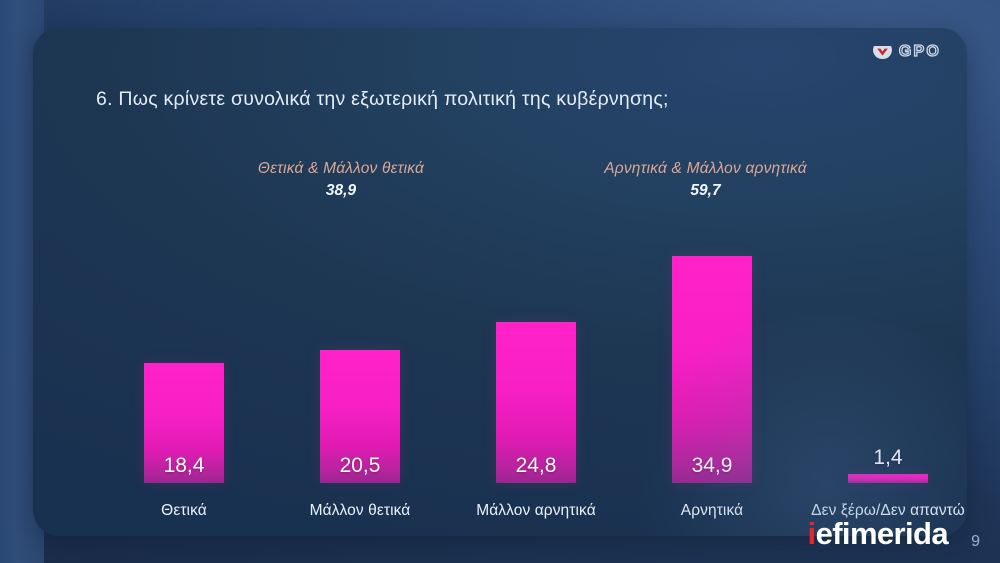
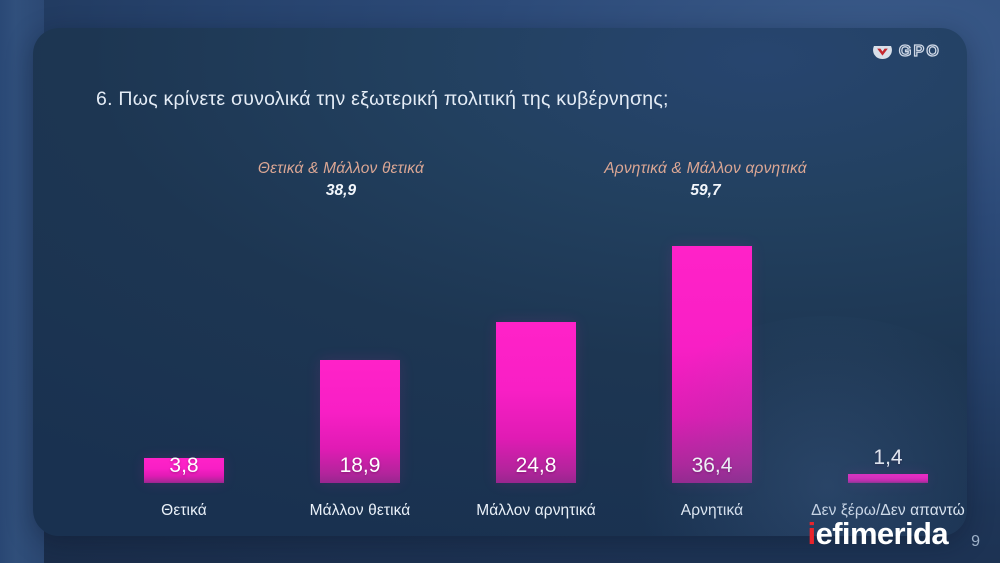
Θετικά: 18,4 -> 3,8
Μάλλον θετικά: 20,5 -> 18,9
Αρνητικά: 34,9 -> 36,4
